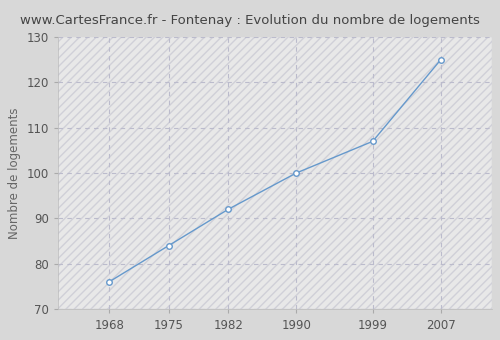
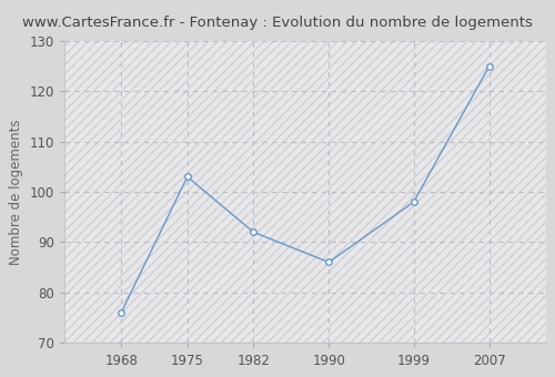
1975: 84 -> 103
1990: 100 -> 86
1999: 107 -> 98
